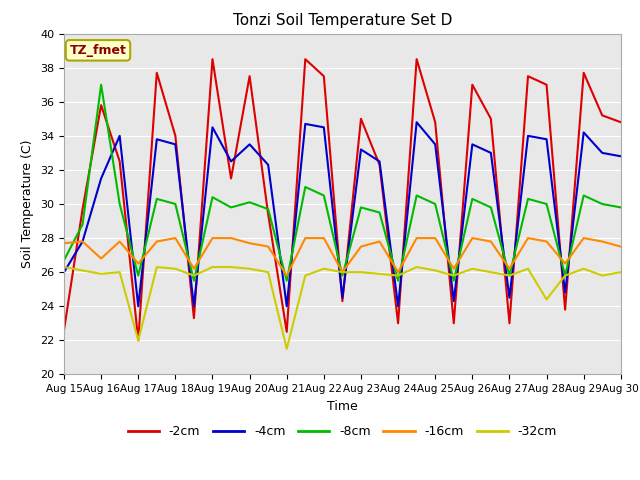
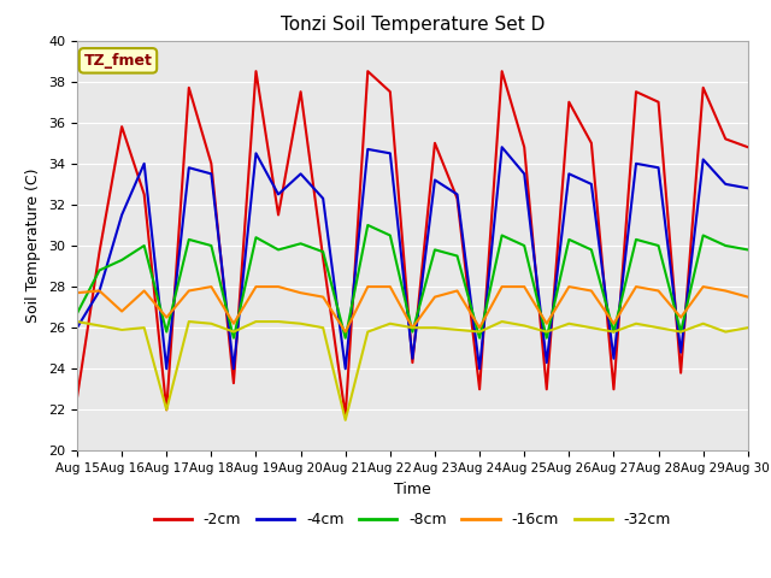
-8cm/Aug 16: 37.0 -> 29.3
-2cm/Aug 21: 22.5 -> 21.7
-32cm/Aug 28: 24.4 -> 26.0
